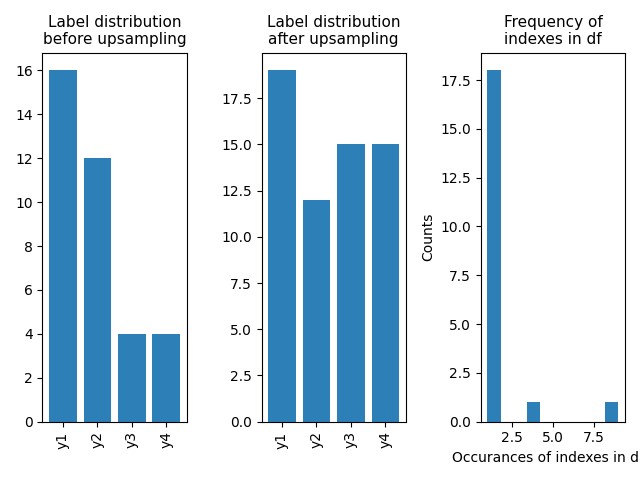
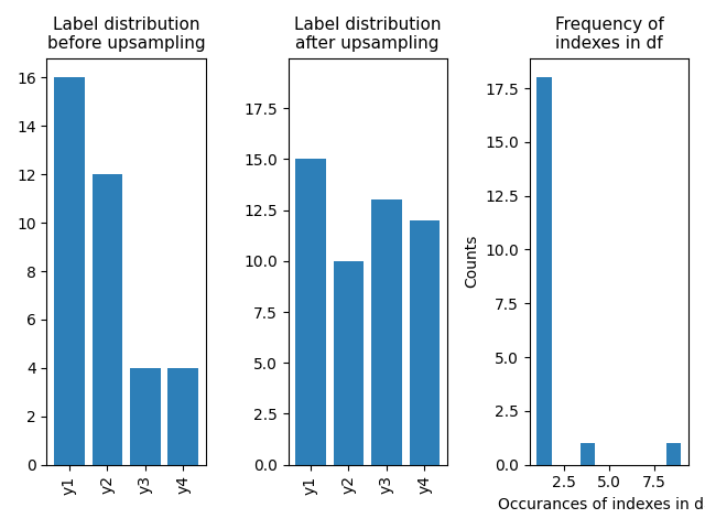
Label distribution after upsampling/y1: 19 -> 15
Label distribution after upsampling/y2: 12 -> 10
Label distribution after upsampling/y3: 15 -> 13
Label distribution after upsampling/y4: 15 -> 12
